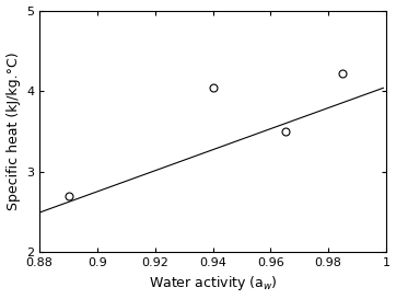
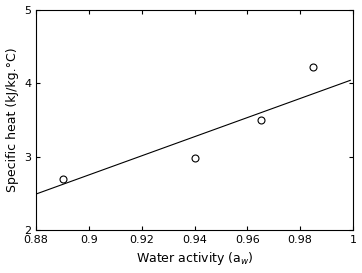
0.94: 4.04 -> 2.98
